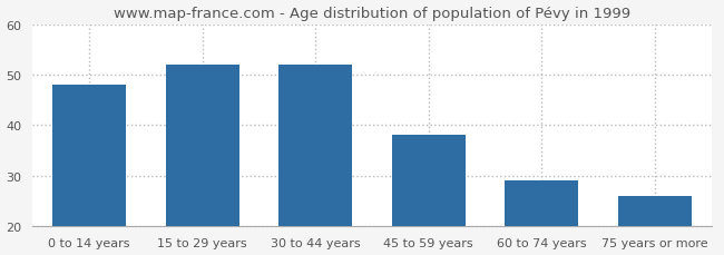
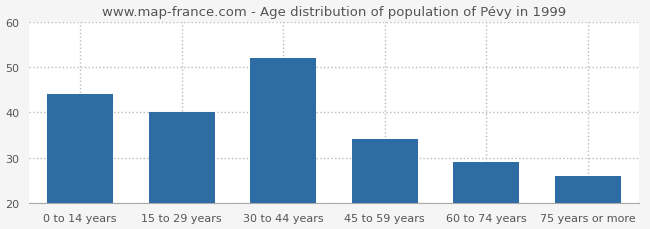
0 to 14 years: 48 -> 44
15 to 29 years: 52 -> 40
45 to 59 years: 38 -> 34
